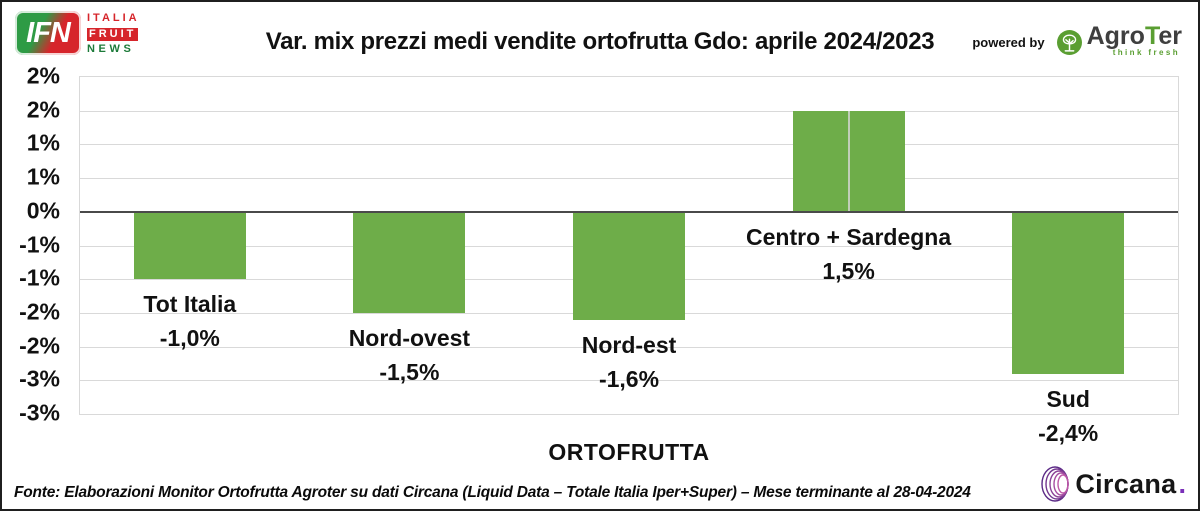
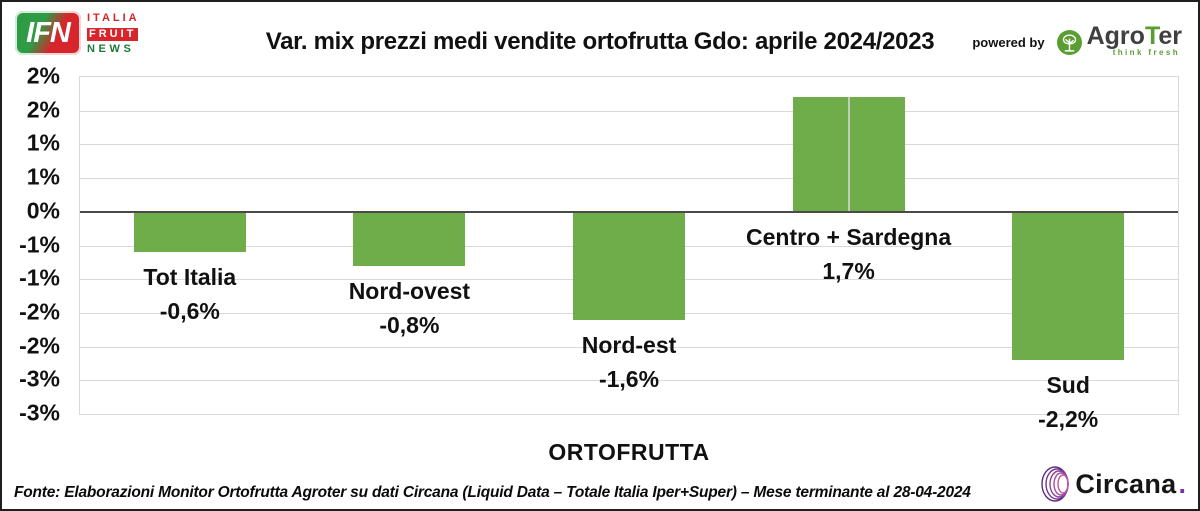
Tot Italia: -1,0% -> -0,6%
Nord-ovest: -1,5% -> -0,8%
Centro + Sardegna: 1,5% -> 1,7%
Sud: -2,4% -> -2,2%
